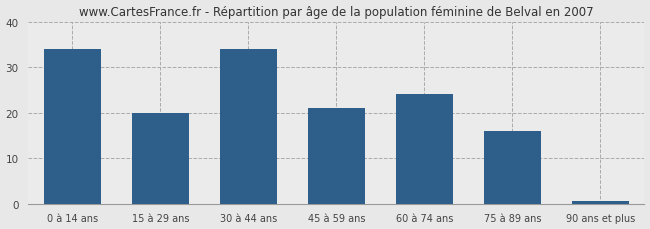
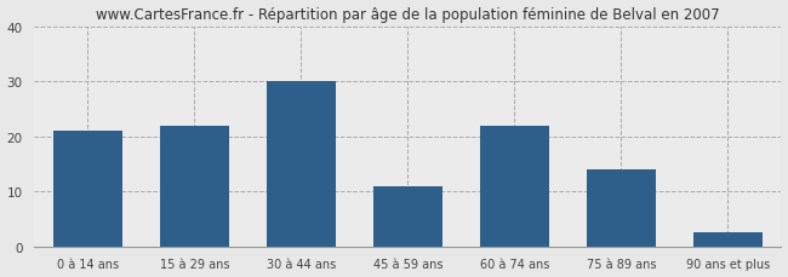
0 à 14 ans: 34.0 -> 21.0
15 à 29 ans: 20.0 -> 22.0
30 à 44 ans: 34.0 -> 30.0
45 à 59 ans: 21.0 -> 11.0
60 à 74 ans: 24.0 -> 22.0
75 à 89 ans: 16.0 -> 14.0
90 ans et plus: 0.5 -> 2.5
